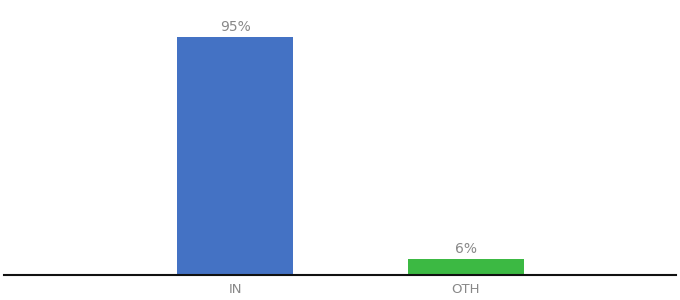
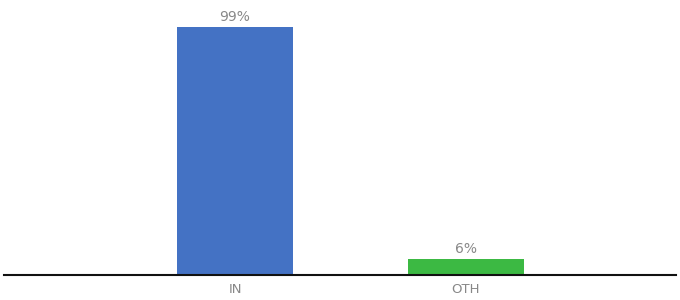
IN: 95% -> 99%
